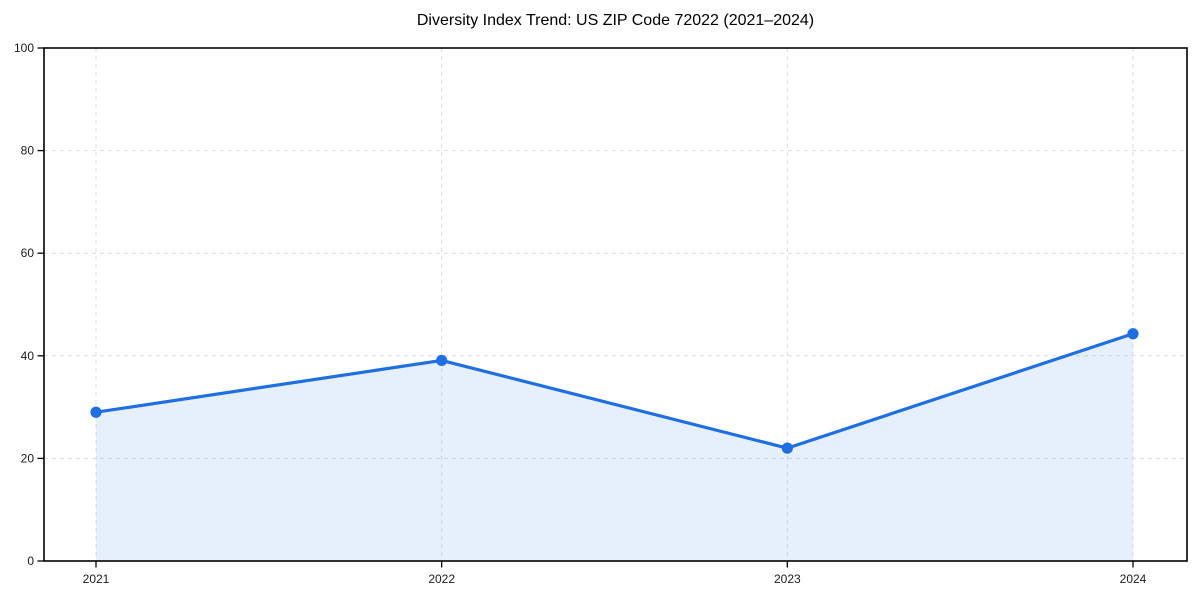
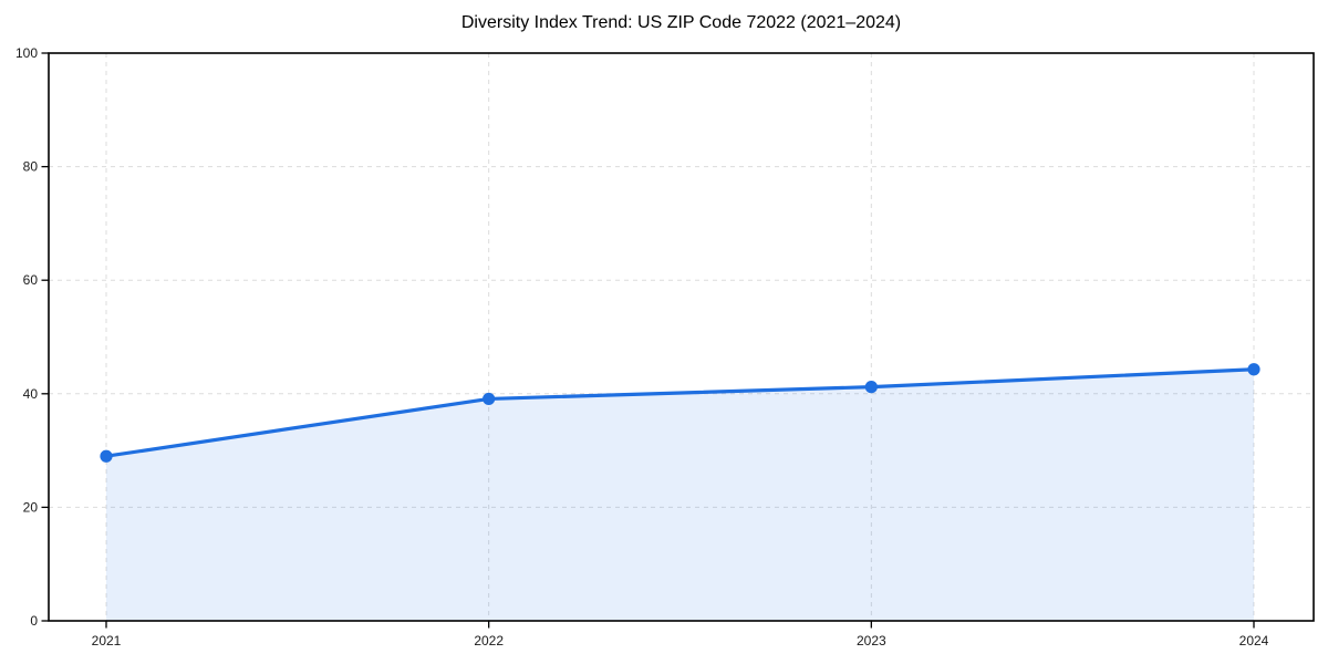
2023: 22 -> 41
